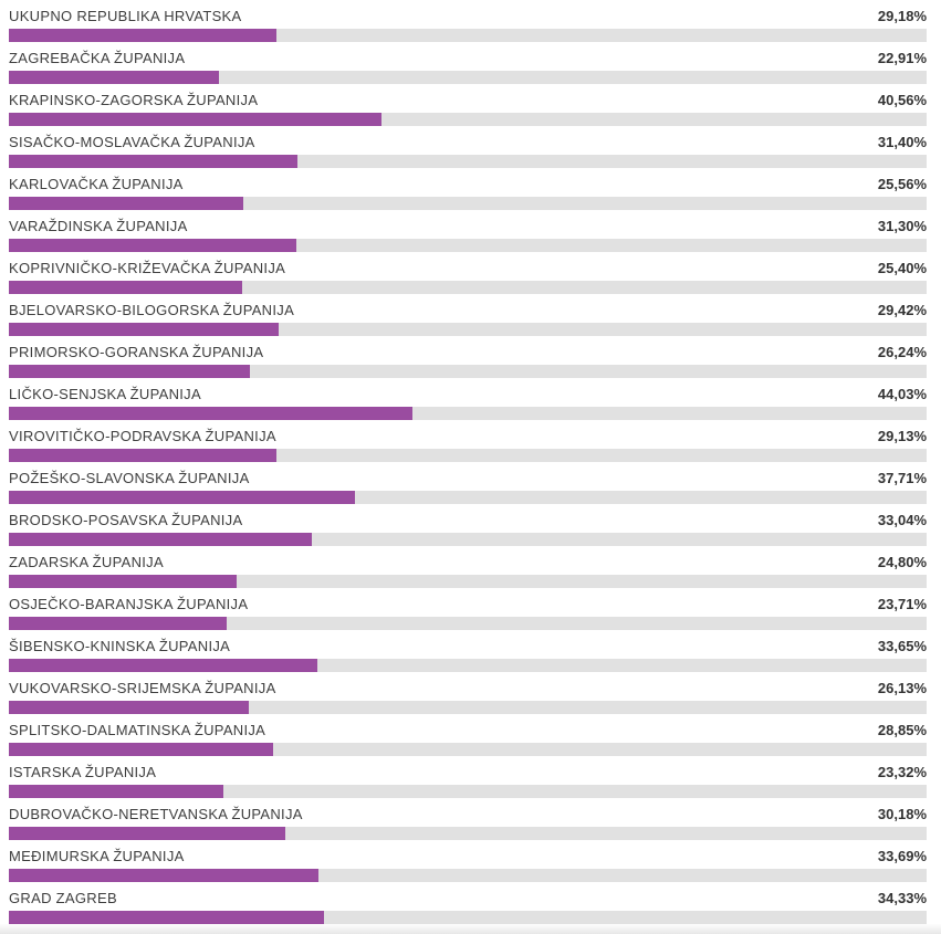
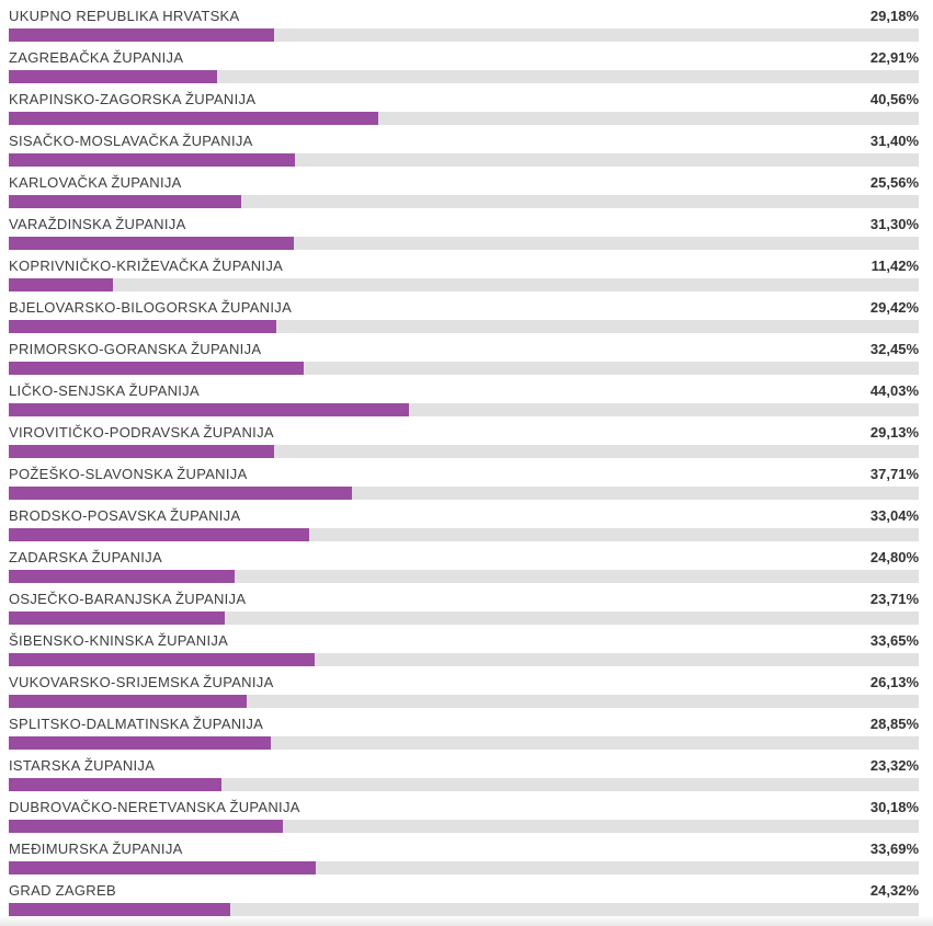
KOPRIVNIČKO-KRIŽEVAČKA ŽUPANIJA: 25,40% -> 11,42%
PRIMORSKO-GORANSKA ŽUPANIJA: 26,24% -> 32,45%
GRAD ZAGREB: 34,33% -> 24,32%
